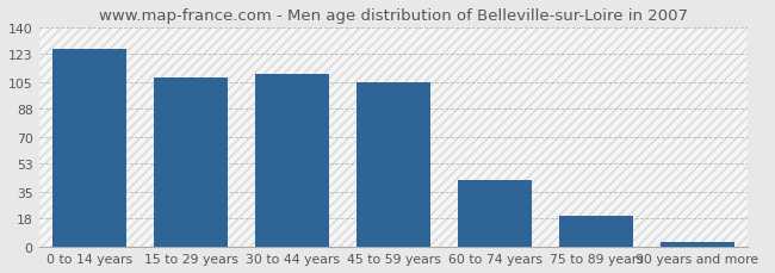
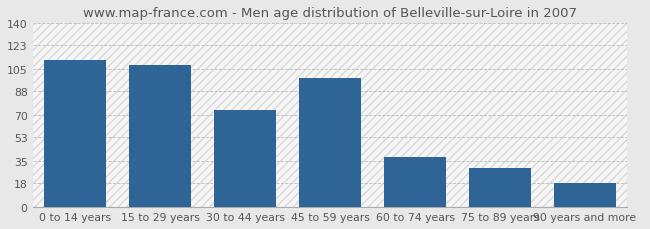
0 to 14 years: 126 -> 112
30 to 44 years: 110 -> 74
45 to 59 years: 105 -> 98
60 to 74 years: 43 -> 38
75 to 89 years: 20 -> 30
90 years and more: 3 -> 18
